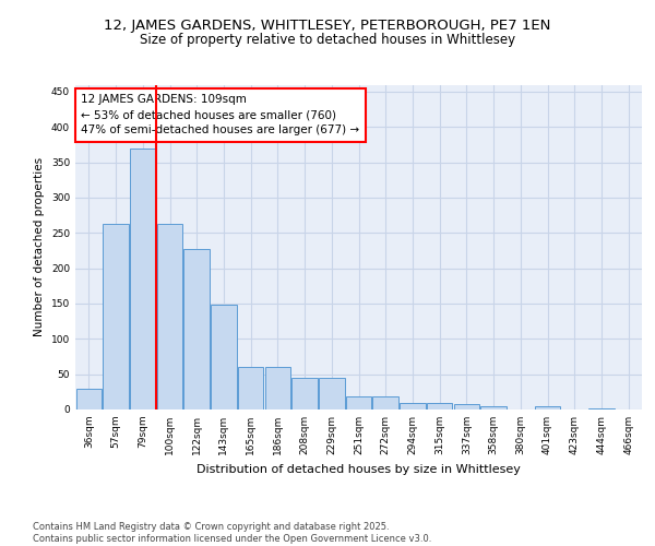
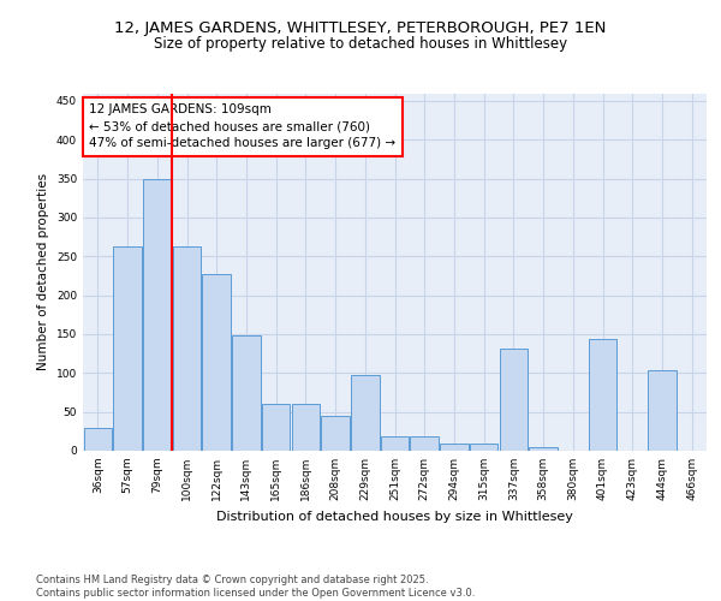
79sqm: 370 -> 350
229sqm: 45 -> 98
337sqm: 8 -> 132
401sqm: 4 -> 144
444sqm: 2 -> 104
